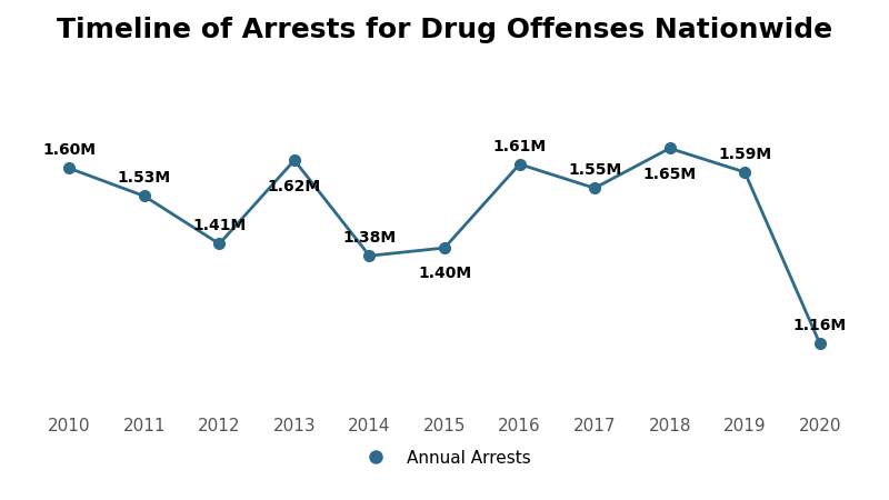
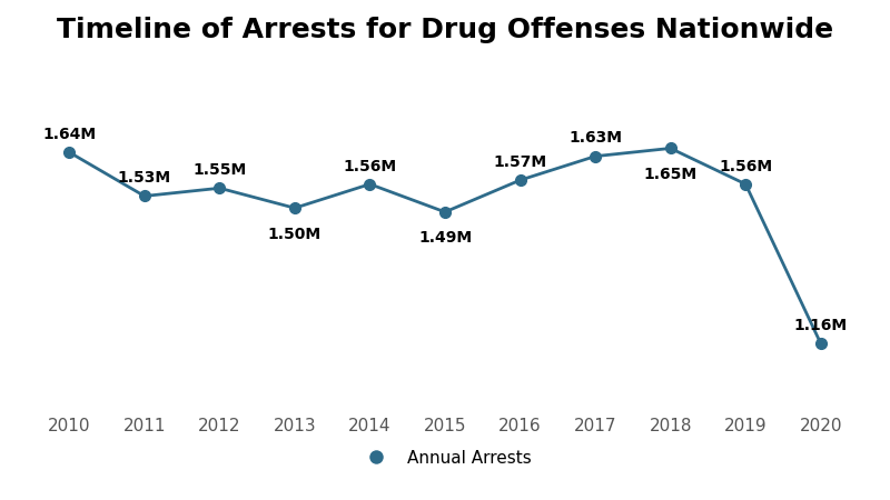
2010: 1.60M -> 1.64M
2012: 1.41M -> 1.55M
2013: 1.62M -> 1.50M
2014: 1.38M -> 1.56M
2015: 1.40M -> 1.49M
2016: 1.61M -> 1.57M
2017: 1.55M -> 1.63M
2019: 1.59M -> 1.56M
